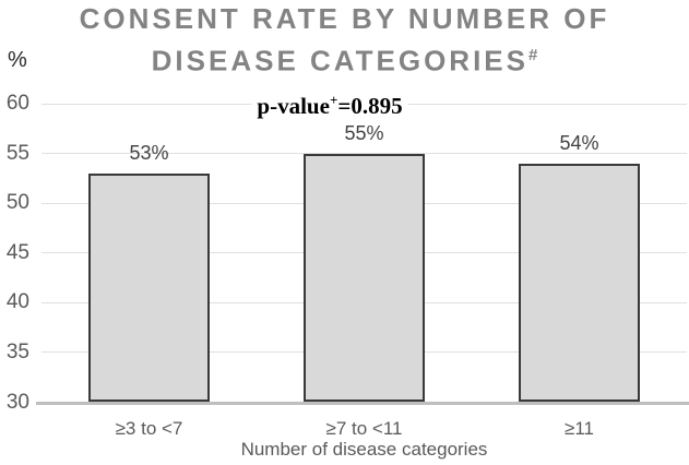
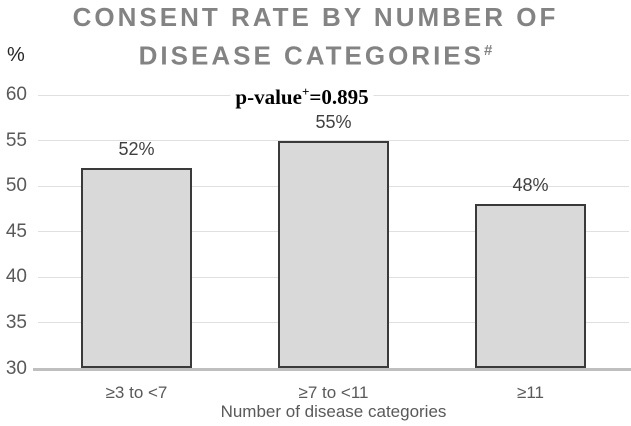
≥3 to <7: 53% -> 52%
≥11: 54% -> 48%
